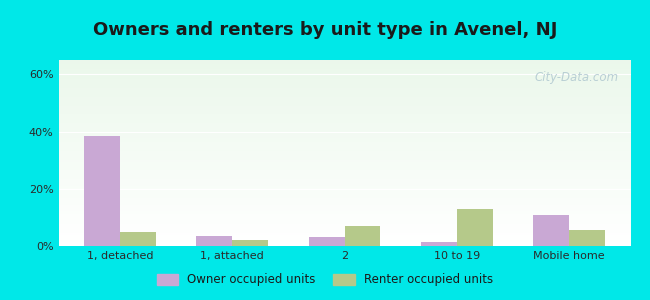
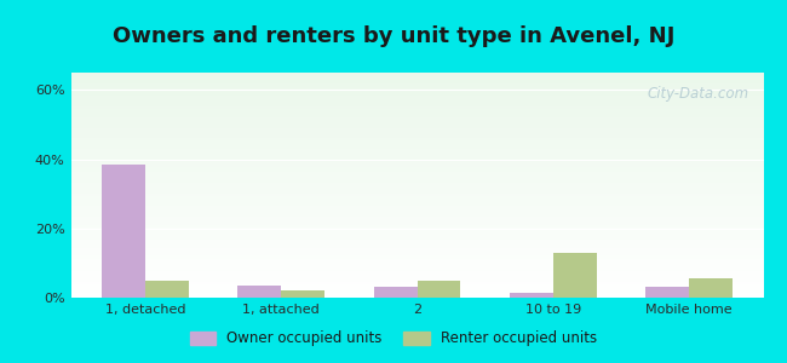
Renter occupied units/2: 7.0% -> 5.0%
Owner occupied units/Mobile home: 11.0% -> 3.0%
